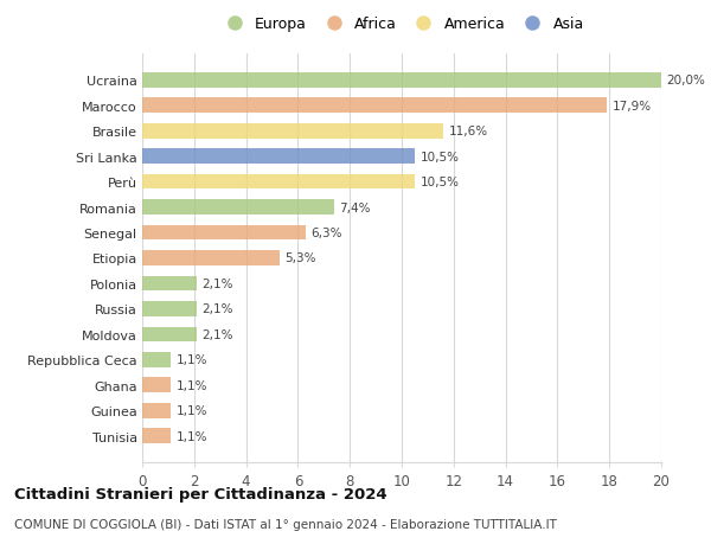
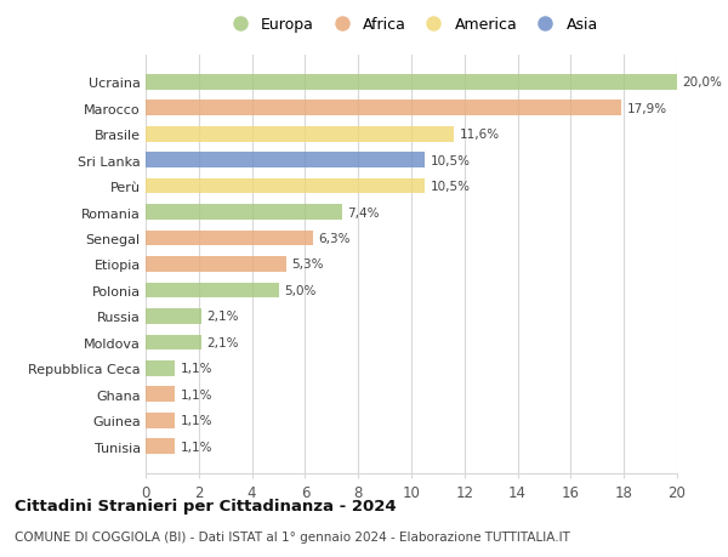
Polonia: 2,1% -> 5,0%
